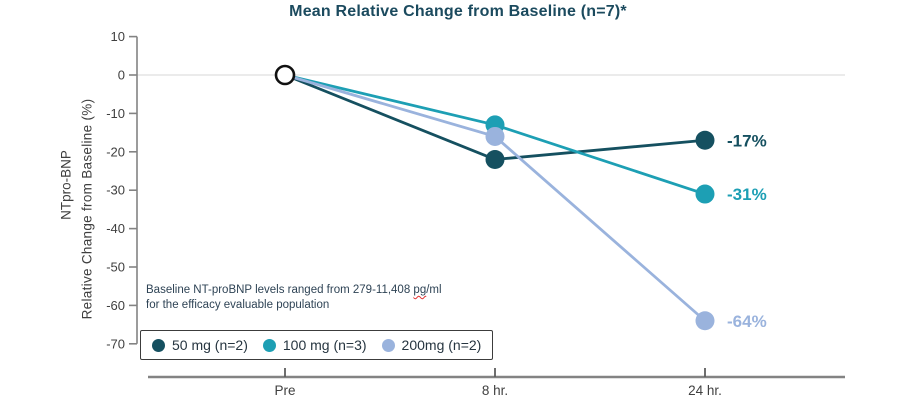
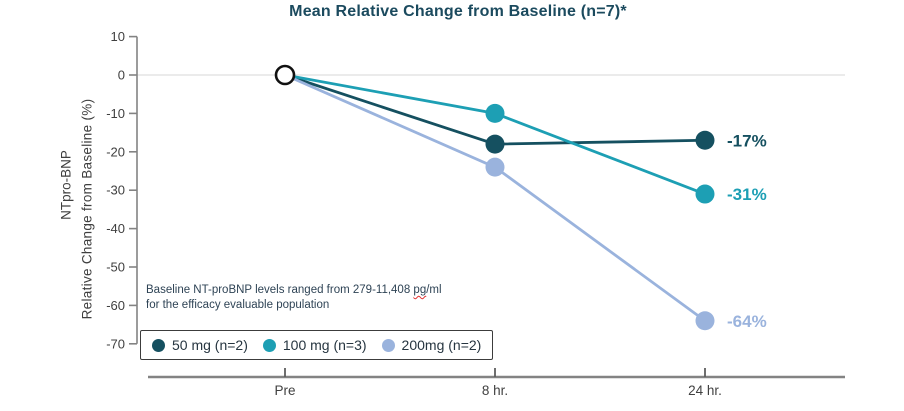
50 mg (n=2)/8 hr.: -22 -> -18
100 mg (n=3)/8 hr.: -13 -> -10
200mg (n=2)/8 hr.: -16 -> -24
